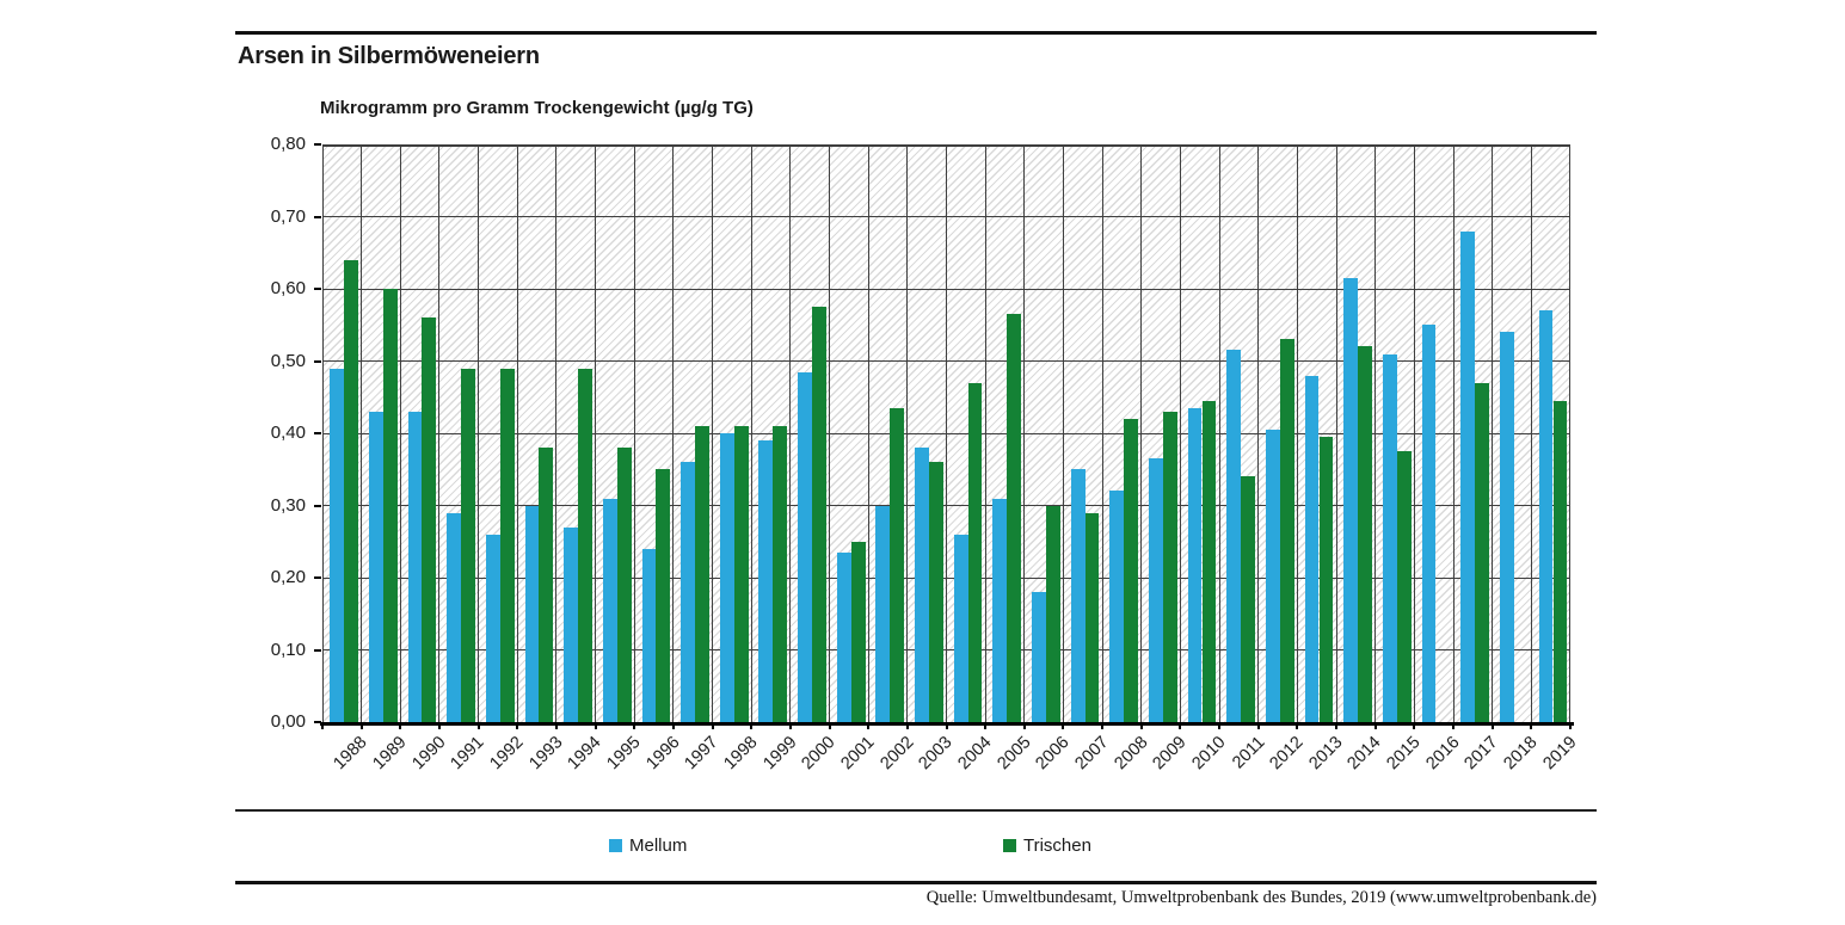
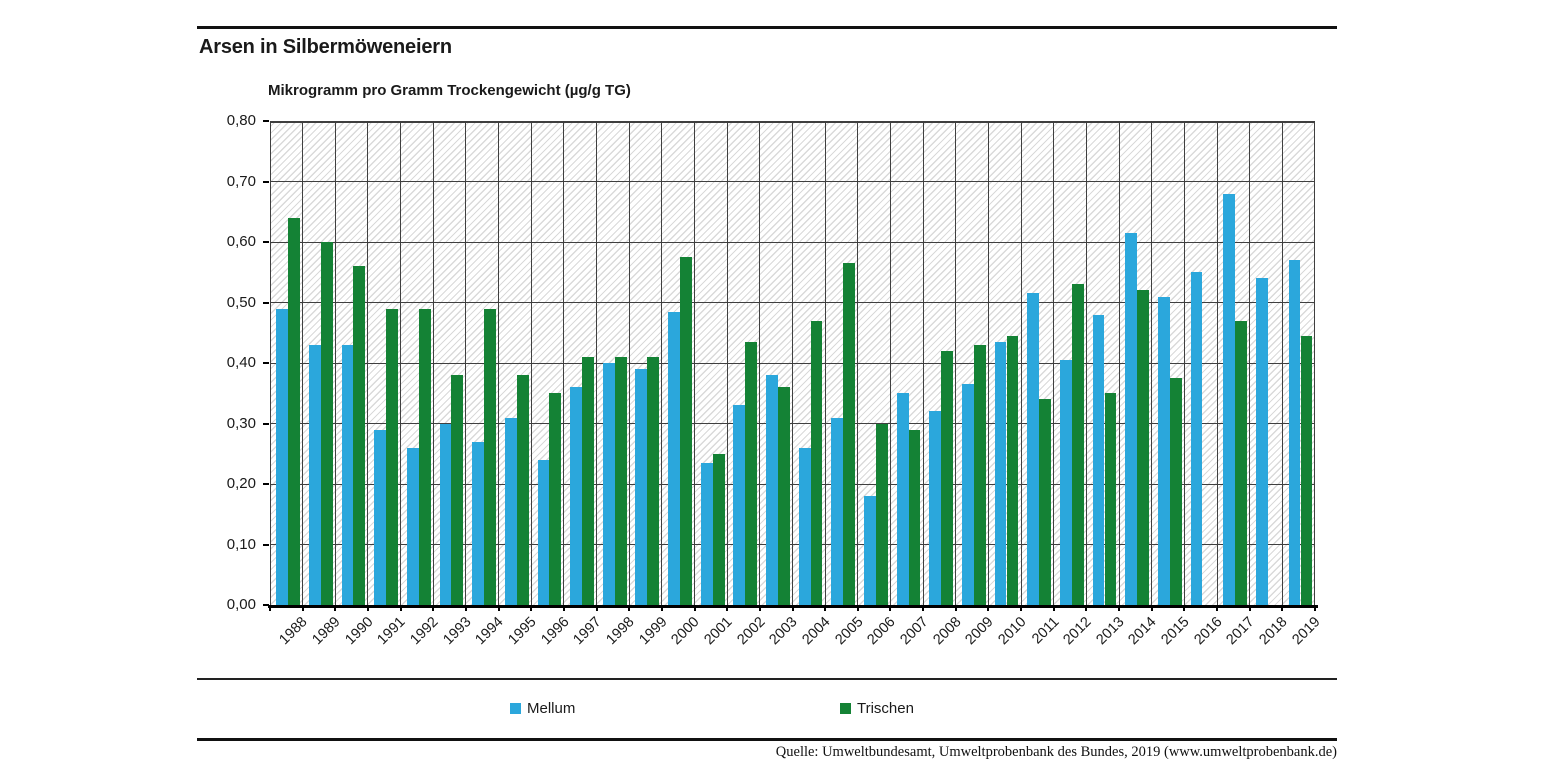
Mellum/2002: 0,30 -> 0,33
Trischen/2013: 0,40 -> 0,35
